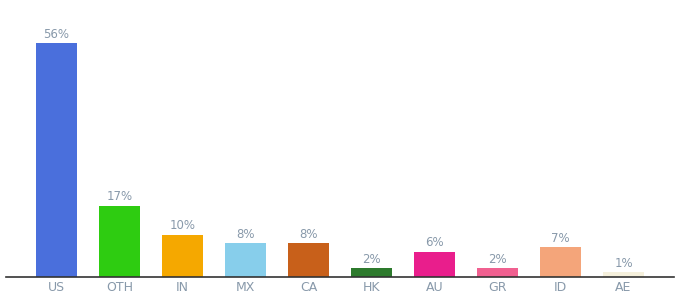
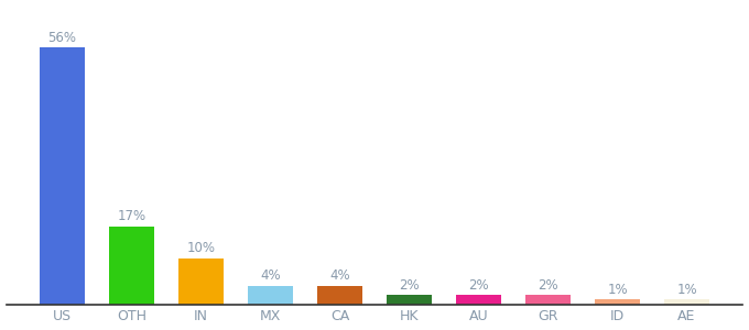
MX: 8% -> 4%
CA: 8% -> 4%
AU: 6% -> 2%
ID: 7% -> 1%
